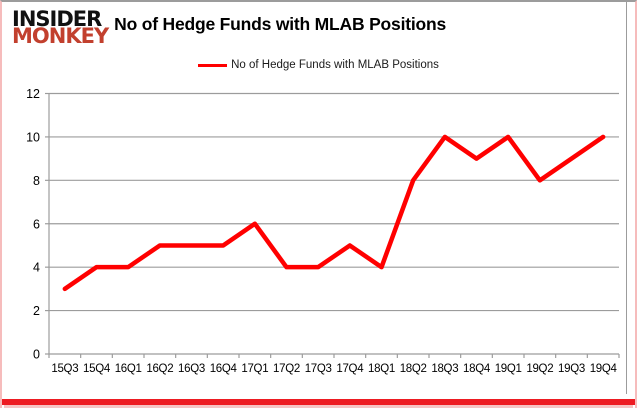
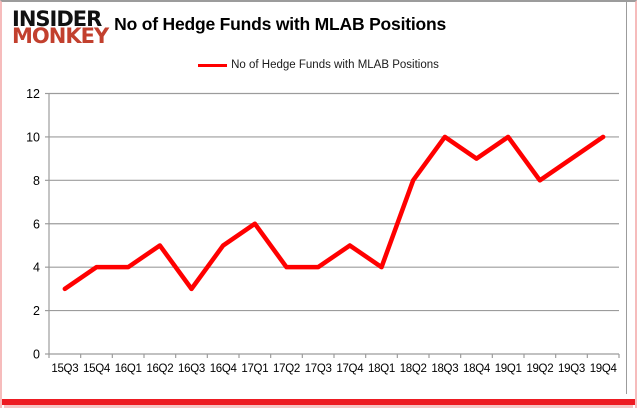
16Q3: 5 -> 3
